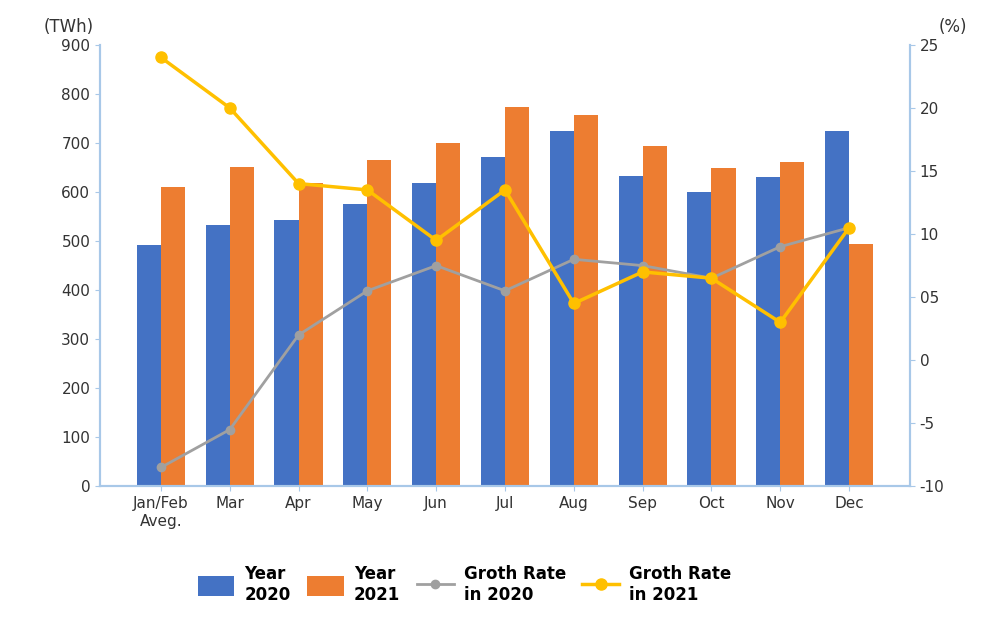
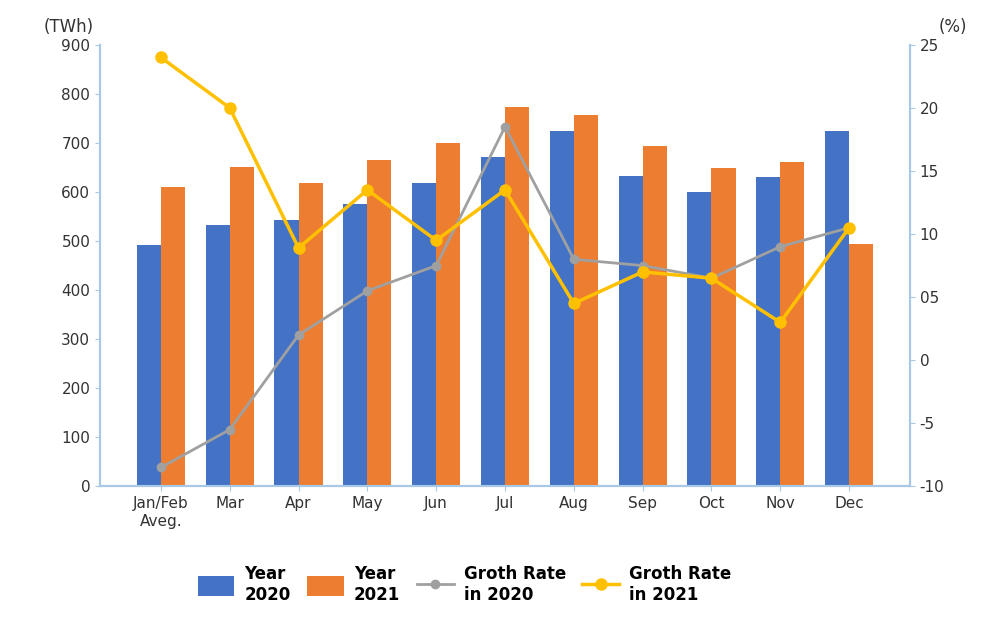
Groth Rate in 2021/Apr: 14.0 -> 8.9
Groth Rate in 2020/Jul: 5.5 -> 18.5
